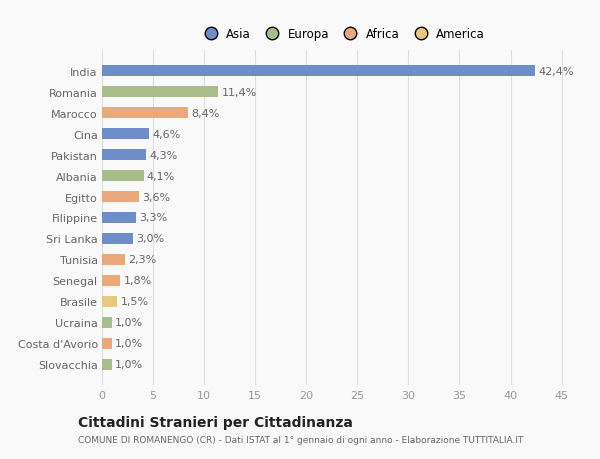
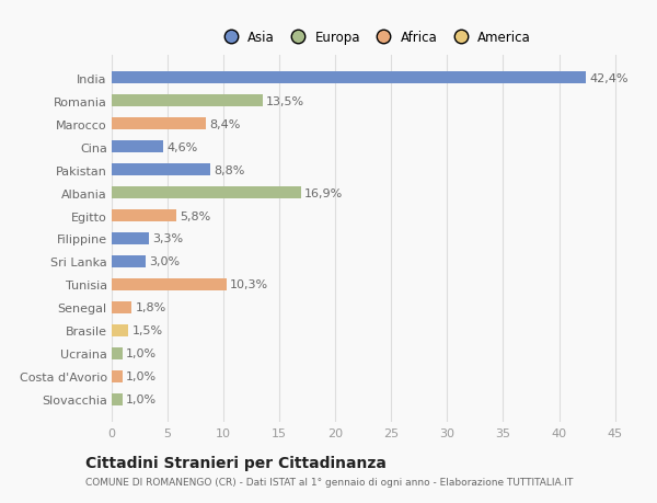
Romania: 11,4% -> 13,5%
Pakistan: 4,3% -> 8,8%
Albania: 4,1% -> 16,9%
Egitto: 3,6% -> 5,8%
Tunisia: 2,3% -> 10,3%
